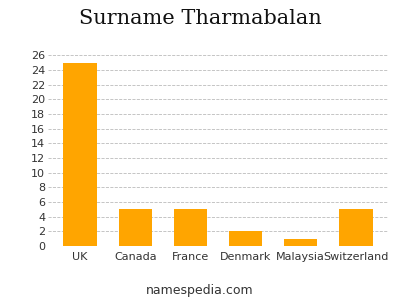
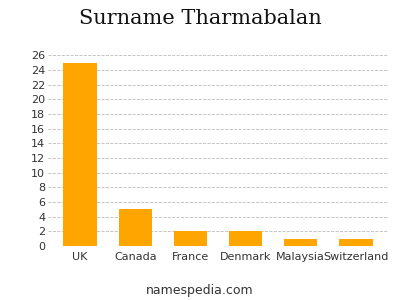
France: 5 -> 2
Switzerland: 5 -> 1
